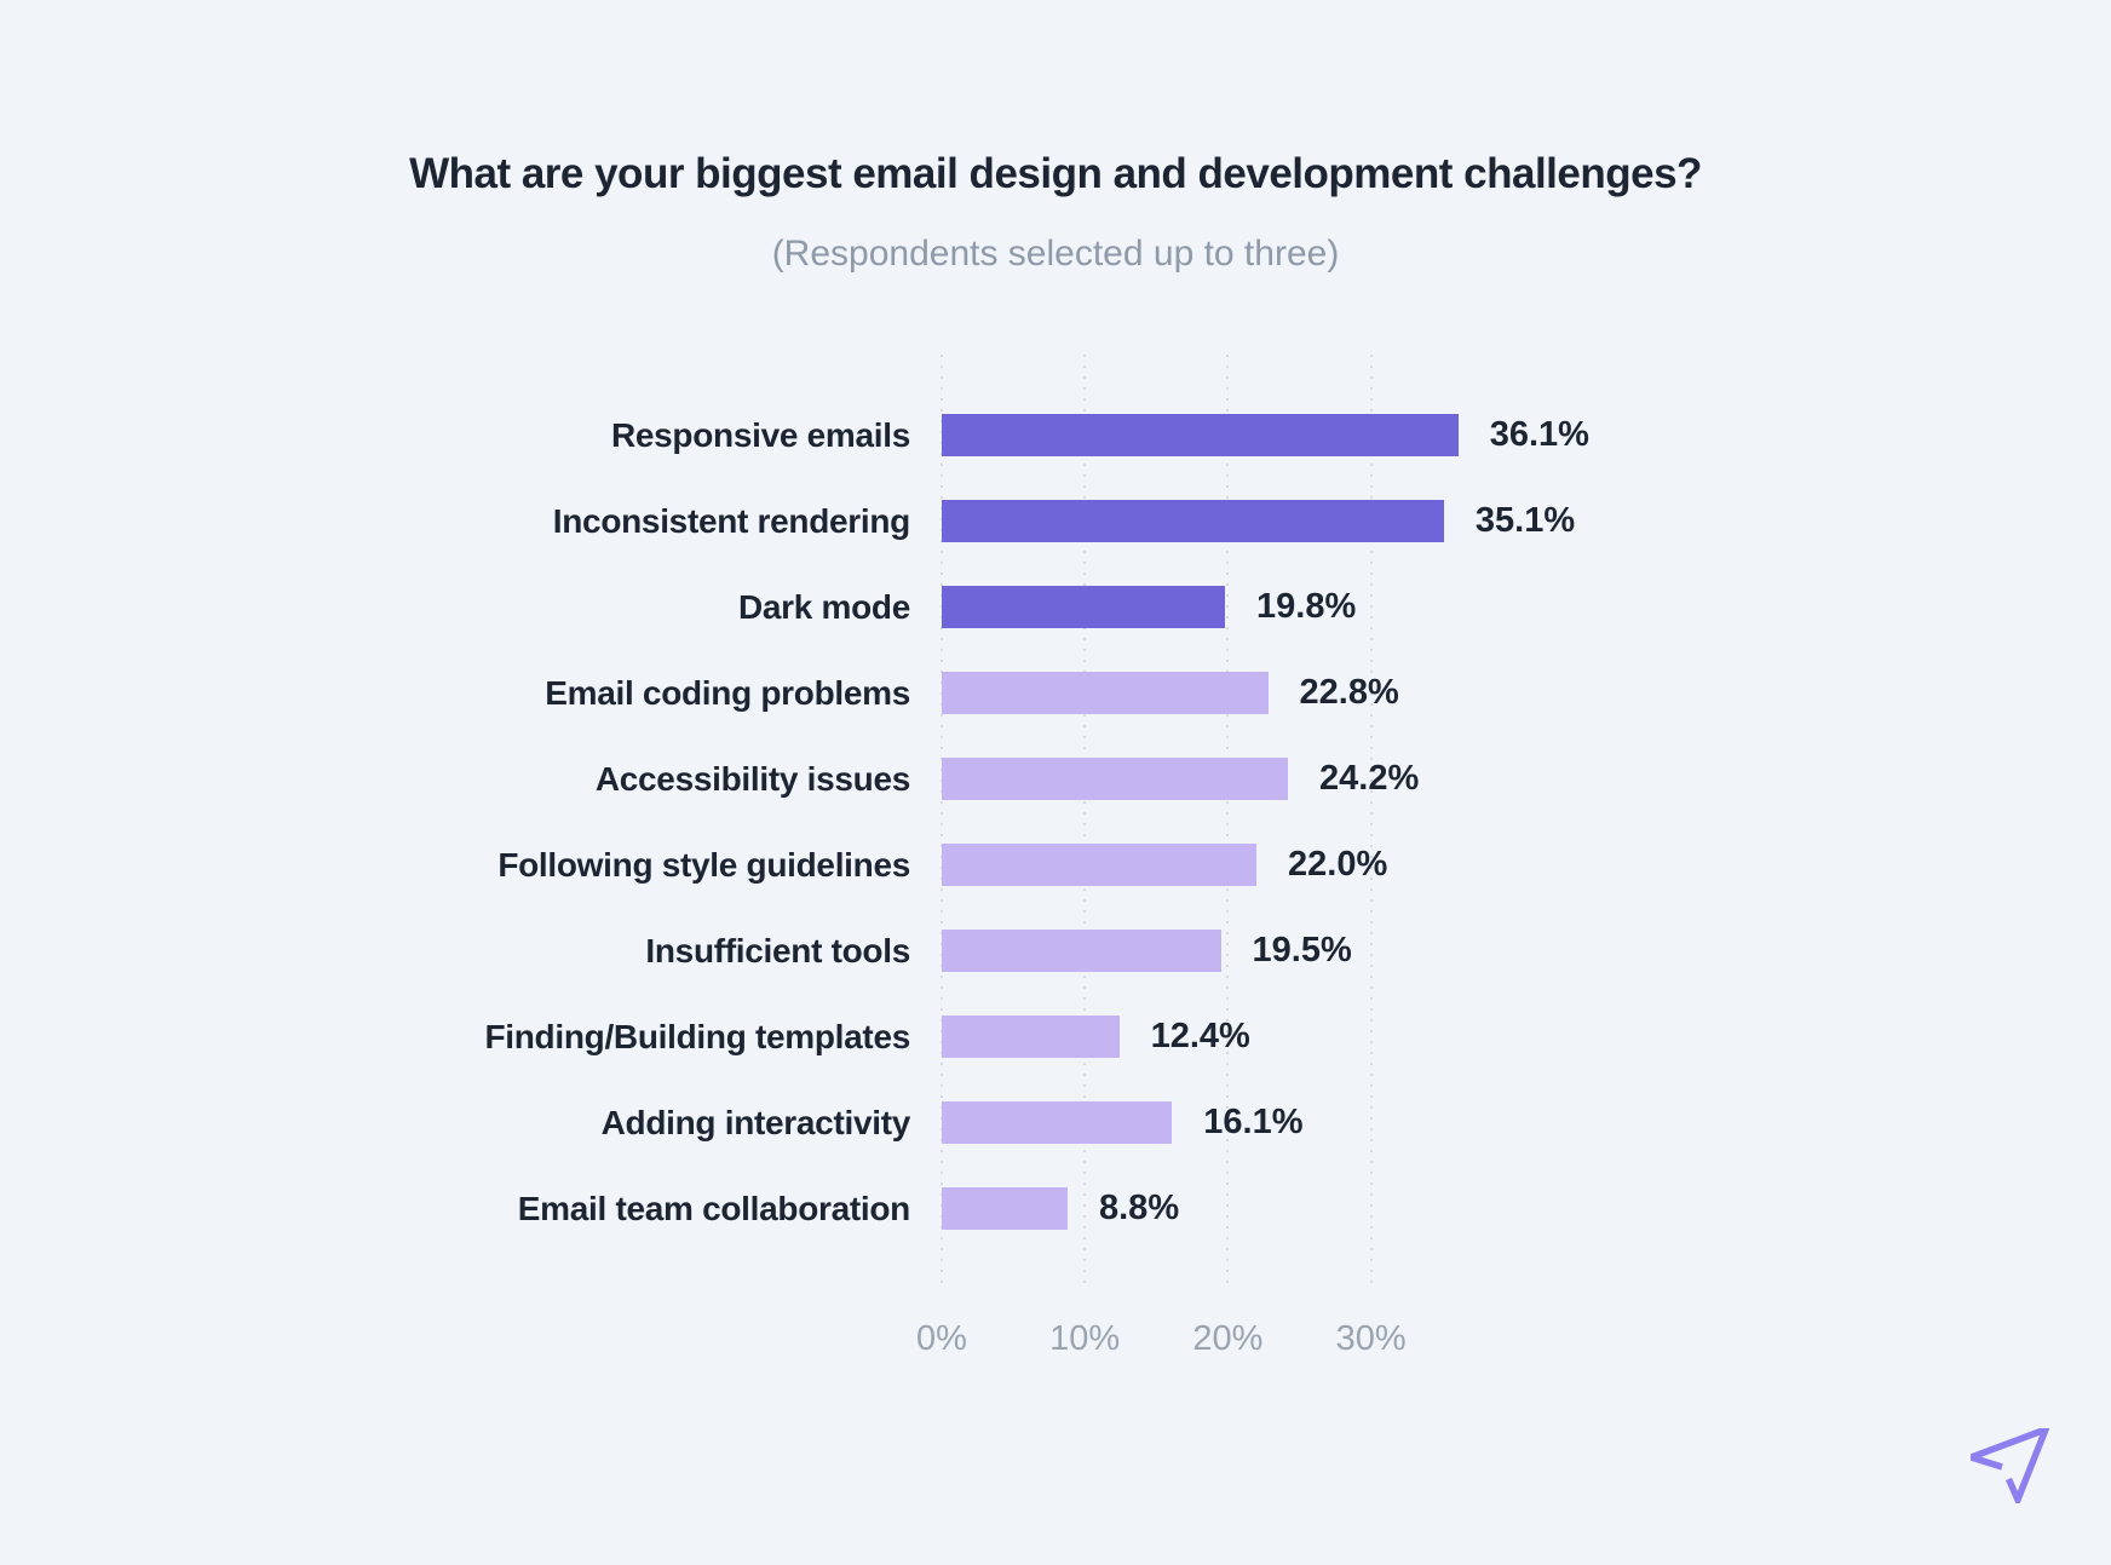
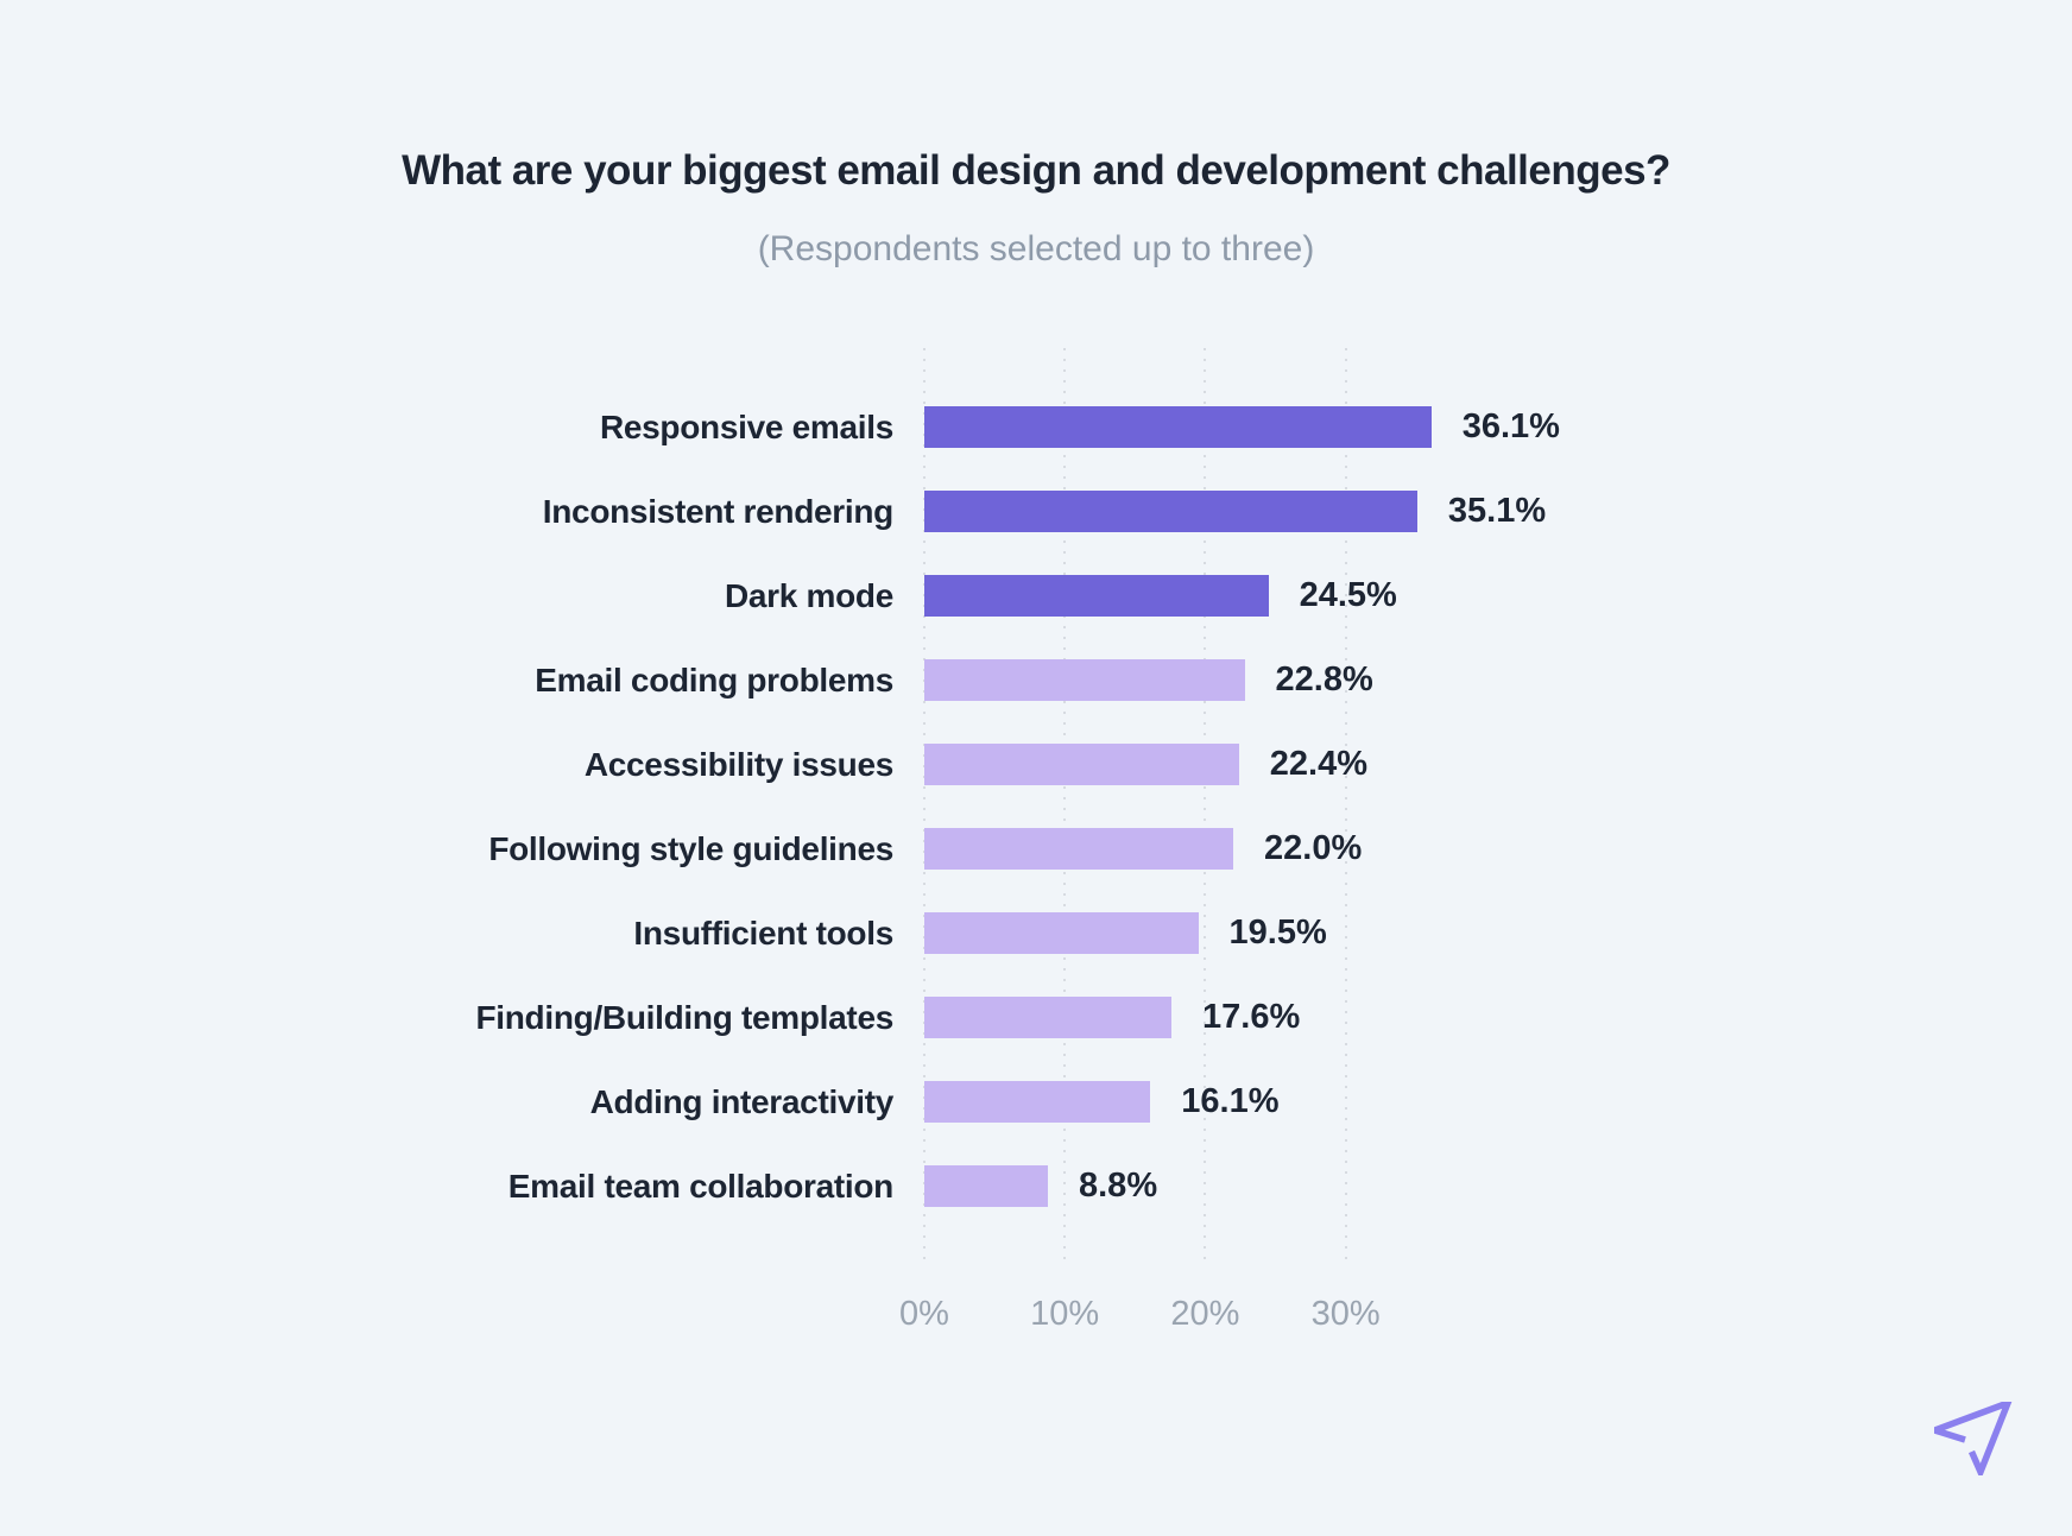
Dark mode: 19.8% -> 24.5%
Accessibility issues: 24.2% -> 22.4%
Finding/Building templates: 12.4% -> 17.6%
